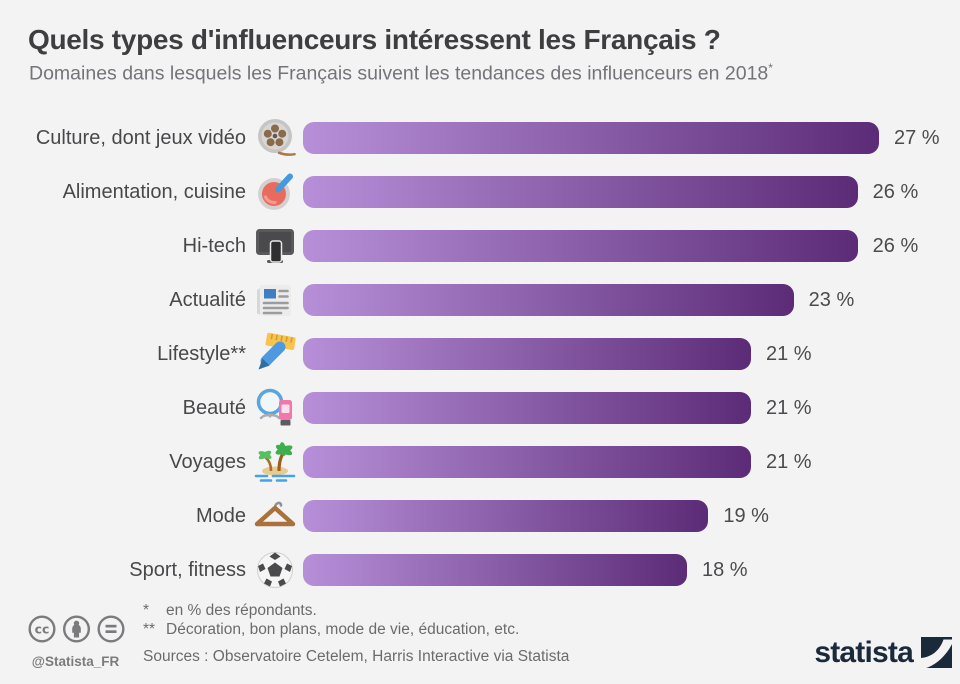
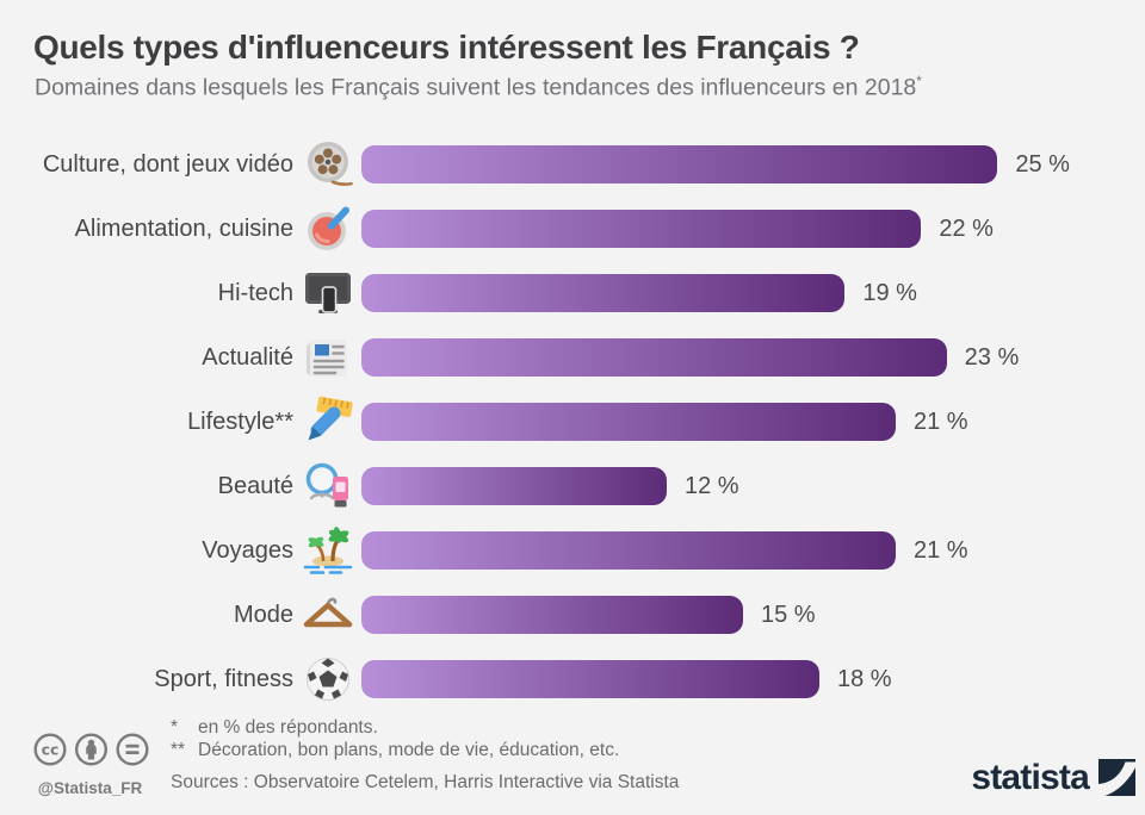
Culture, dont jeux vidéo: 27 -> 25
Alimentation, cuisine: 26 -> 22
Hi-tech: 26 -> 19
Beauté: 21 -> 12
Mode: 19 -> 15
